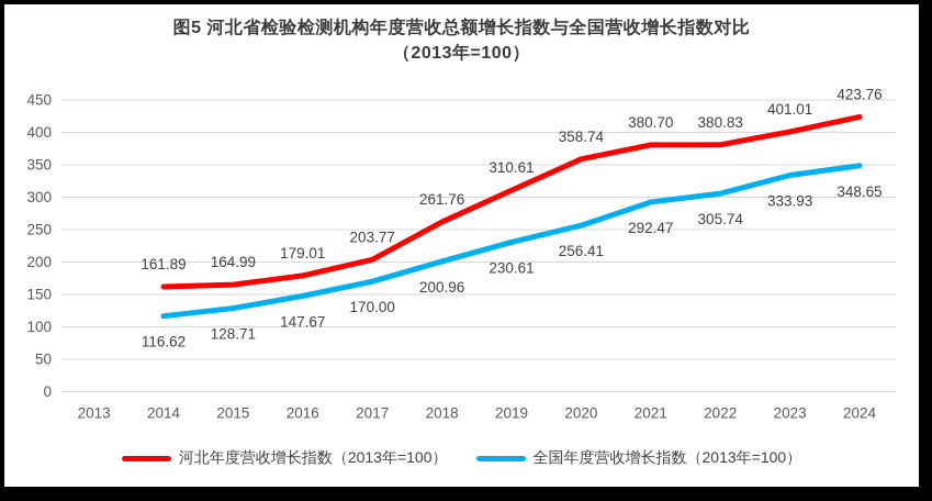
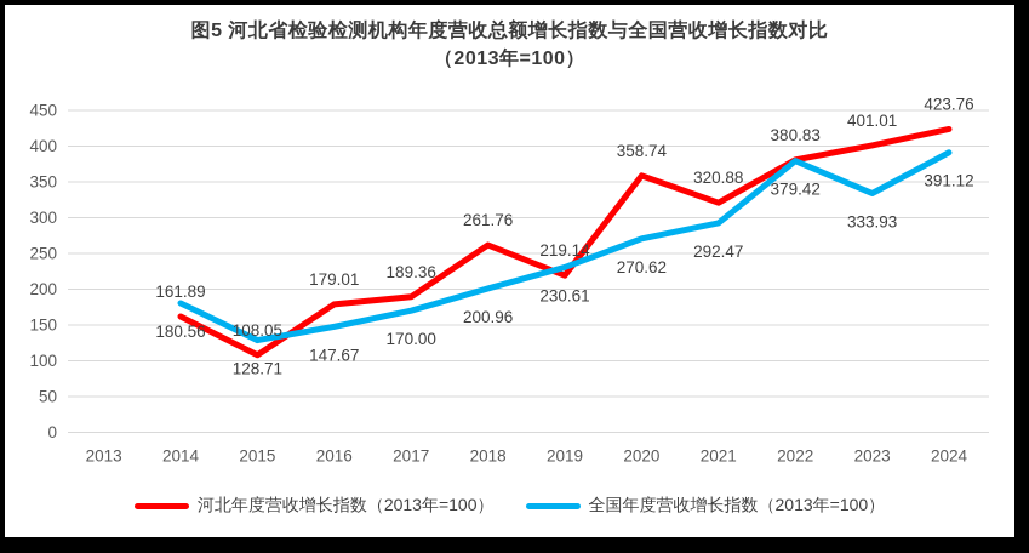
全国年度营收增长指数（2013年=100）/2014: 116.62 -> 180.56
河北年度营收增长指数（2013年=100）/2015: 164.99 -> 108.05
河北年度营收增长指数（2013年=100）/2017: 203.77 -> 189.36
河北年度营收增长指数（2013年=100）/2019: 310.61 -> 219.14
全国年度营收增长指数（2013年=100）/2020: 256.41 -> 270.62
河北年度营收增长指数（2013年=100）/2021: 380.70 -> 320.88
全国年度营收增长指数（2013年=100）/2022: 305.74 -> 379.42
全国年度营收增长指数（2013年=100）/2024: 348.65 -> 391.12
